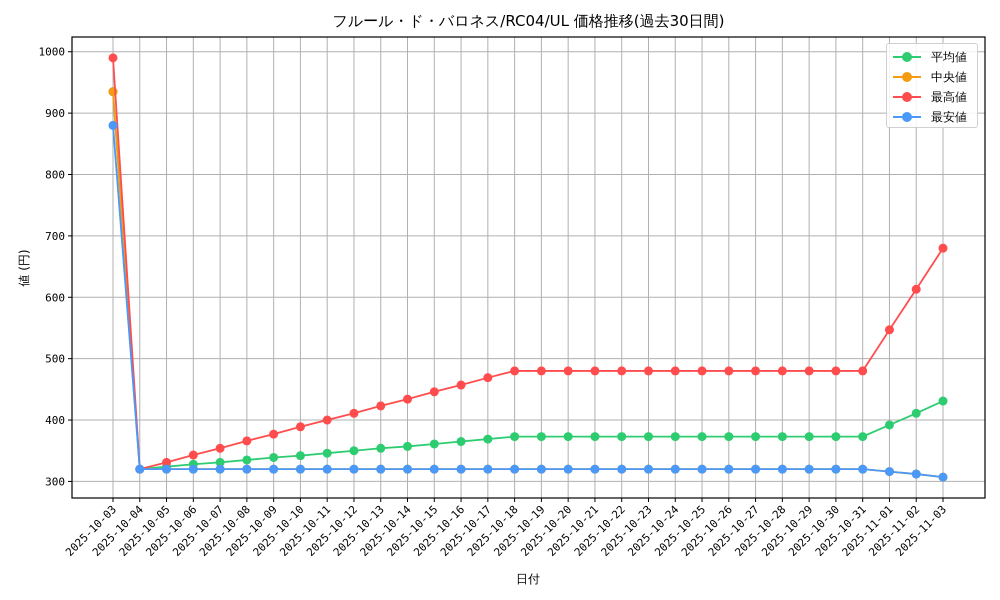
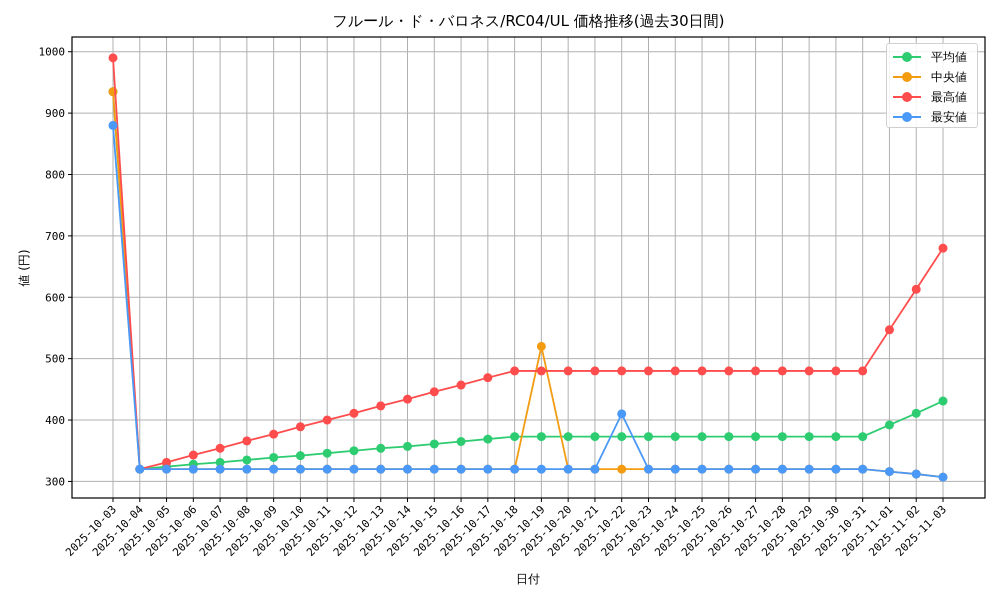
中央値/2025-10-19: 320 -> 520
最安値/2025-10-22: 320 -> 410
